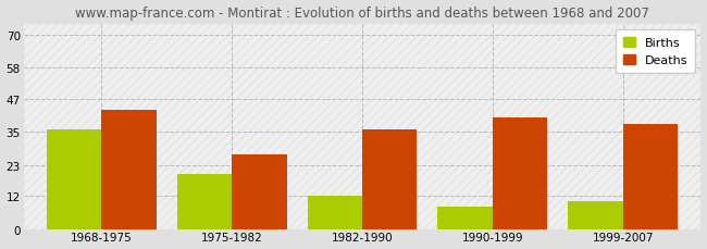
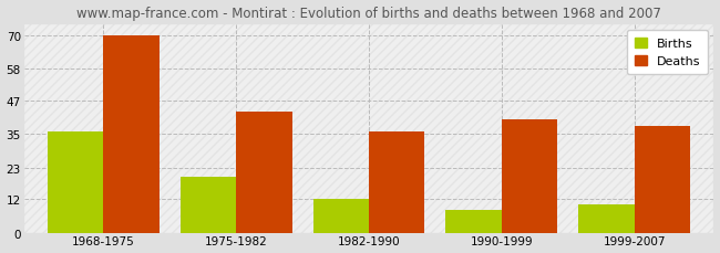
Deaths/1968-1975: 43 -> 70
Deaths/1975-1982: 27 -> 43
